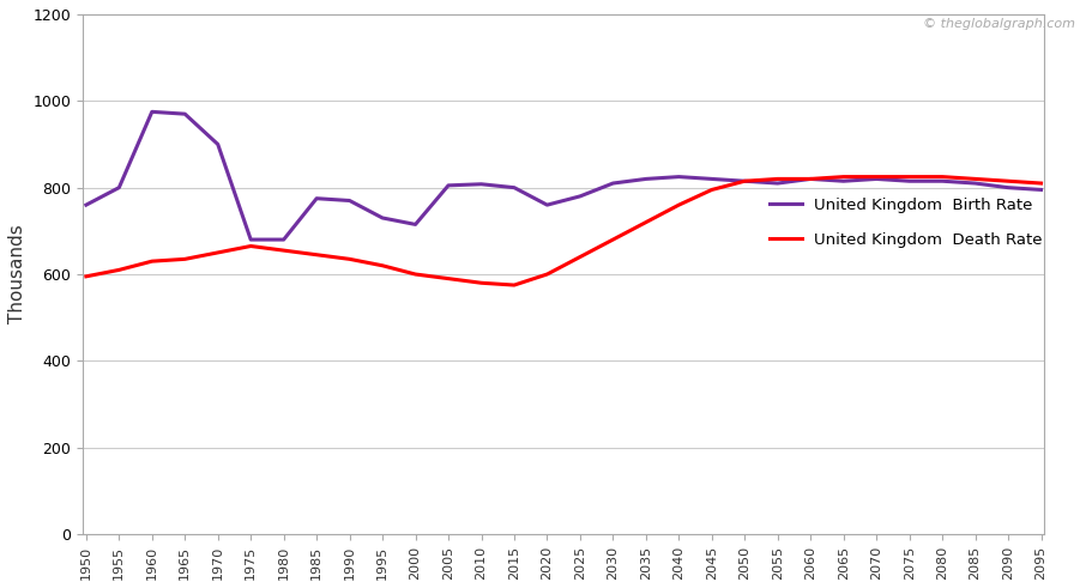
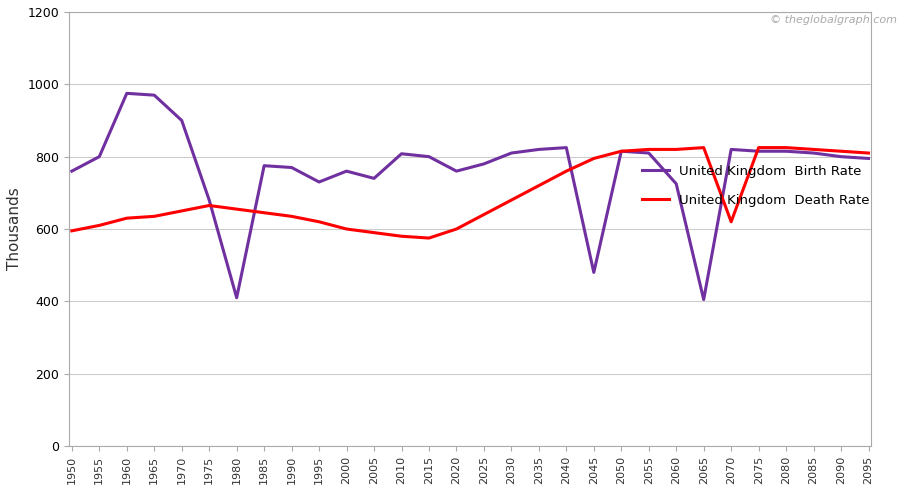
United Kingdom Birth Rate/1980: 680 -> 410
United Kingdom Birth Rate/2000: 715 -> 760
United Kingdom Birth Rate/2005: 805 -> 740
United Kingdom Birth Rate/2045: 820 -> 480
United Kingdom Birth Rate/2060: 820 -> 725
United Kingdom Birth Rate/2065: 815 -> 405
United Kingdom Death Rate/2070: 825 -> 620
